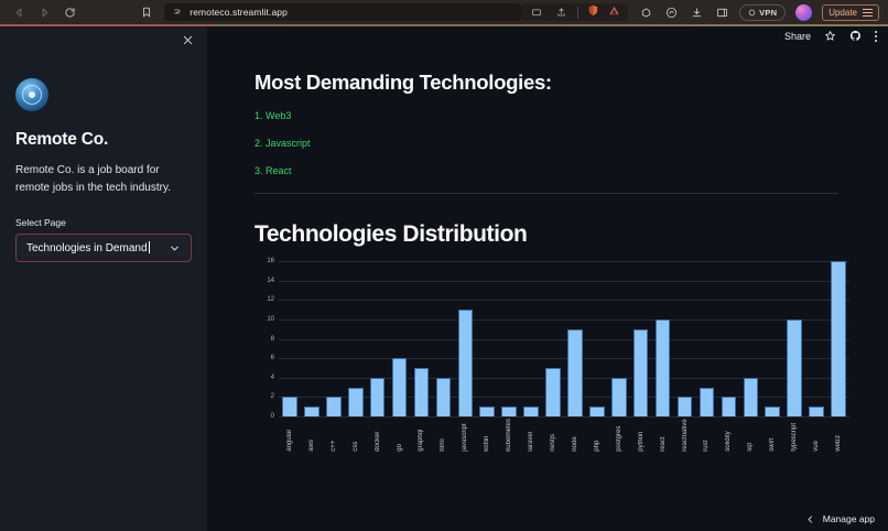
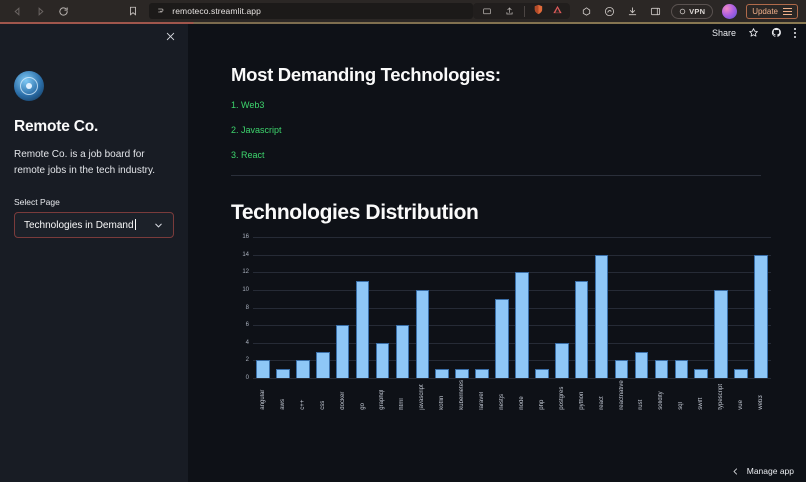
docker: 4 -> 6
go: 6 -> 11
graphql: 5 -> 4
html: 4 -> 6
javascript: 11 -> 10
nestjs: 5 -> 9
node: 9 -> 12
python: 9 -> 11
react: 10 -> 14
sql: 4 -> 2
web3: 16 -> 14
